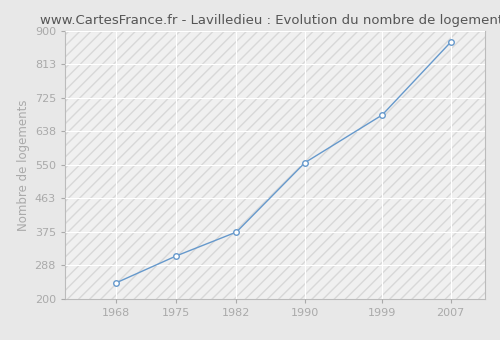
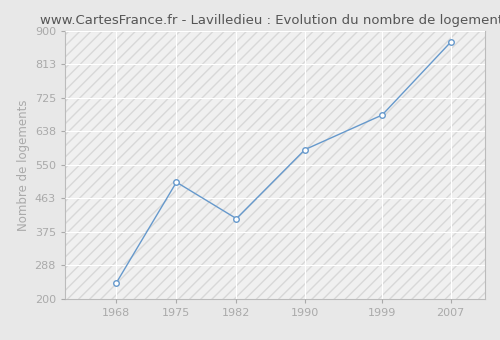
1975: 313 -> 505
1982: 375 -> 410
1990: 556 -> 590
